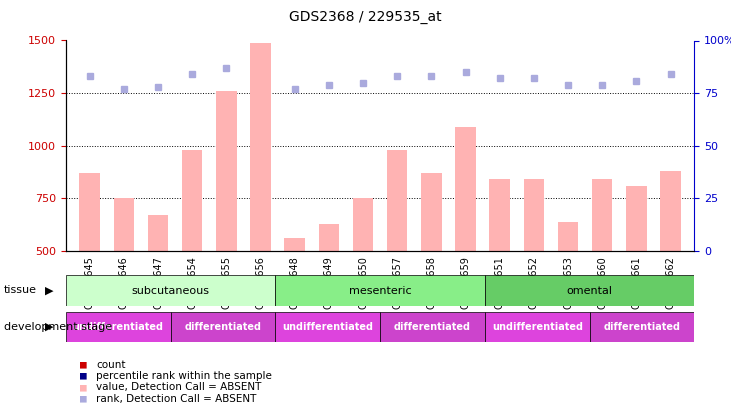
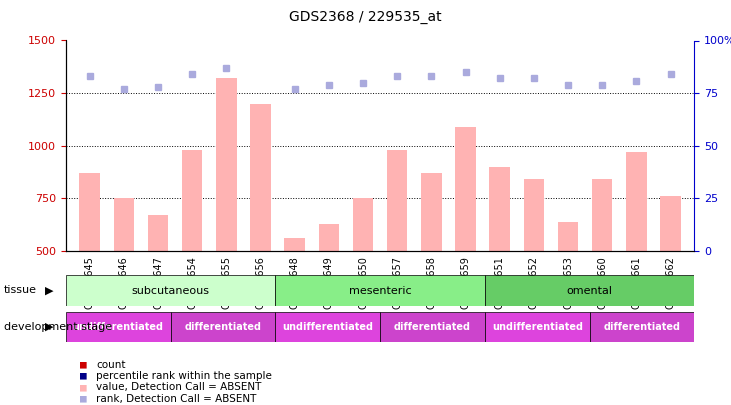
GSM30655: 1260 -> 1320
GSM30656: 1490 -> 1200
GSM30651: 840 -> 900
GSM30661: 810 -> 970
GSM30662: 880 -> 760
